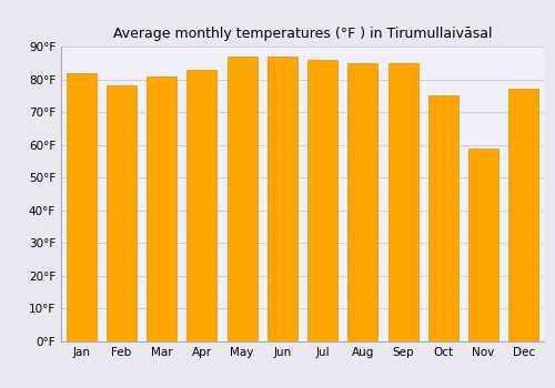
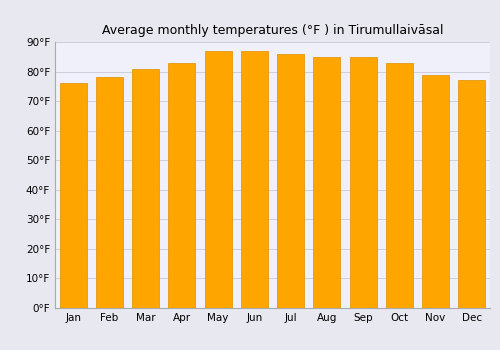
Jan: 82°F -> 76°F
Oct: 75°F -> 83°F
Nov: 59°F -> 79°F
